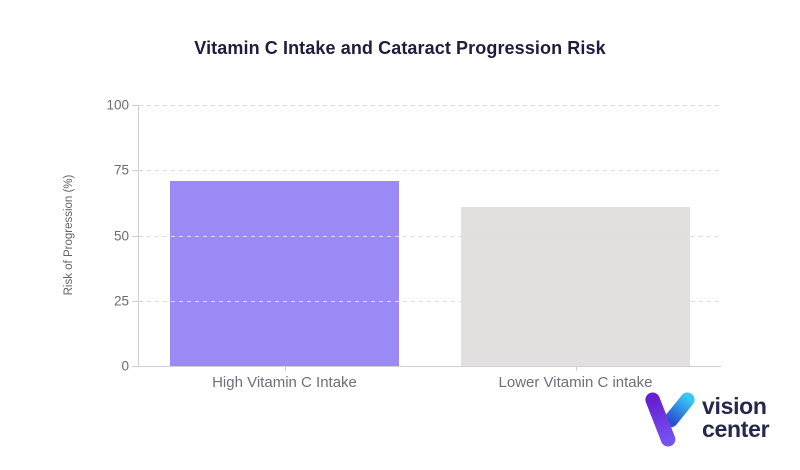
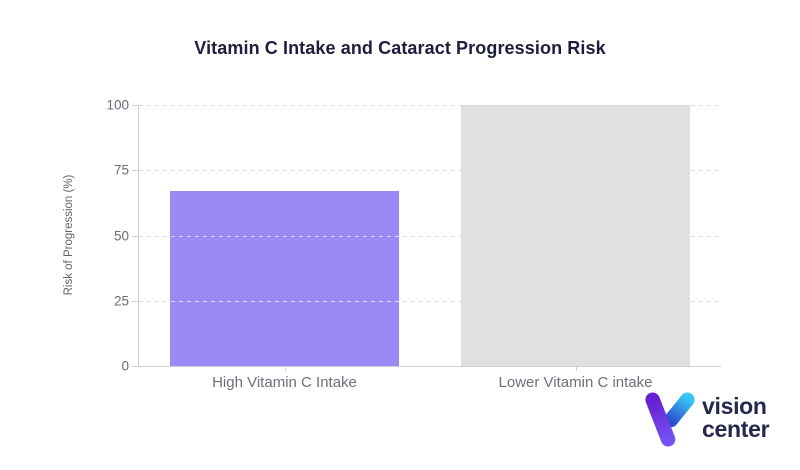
High Vitamin C Intake: 71 -> 67
Lower Vitamin C intake: 61 -> 100
